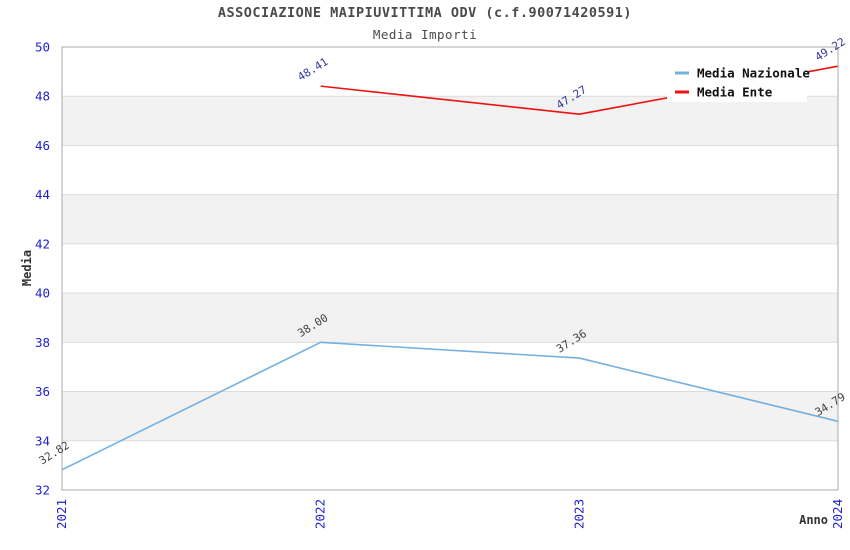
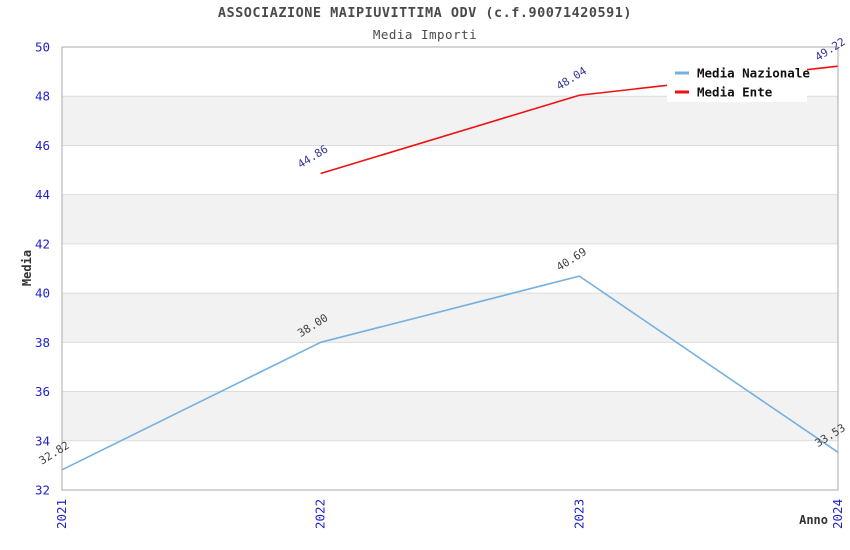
Media Ente/2022: 48.41 -> 44.86
Media Nazionale/2023: 37.36 -> 40.69
Media Ente/2023: 47.27 -> 48.04
Media Nazionale/2024: 34.79 -> 33.53
